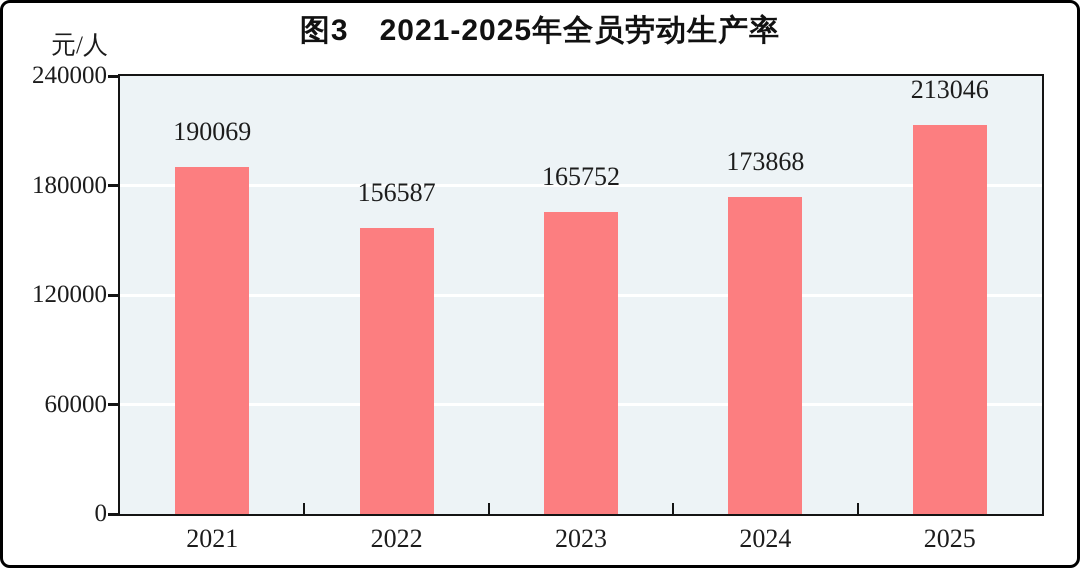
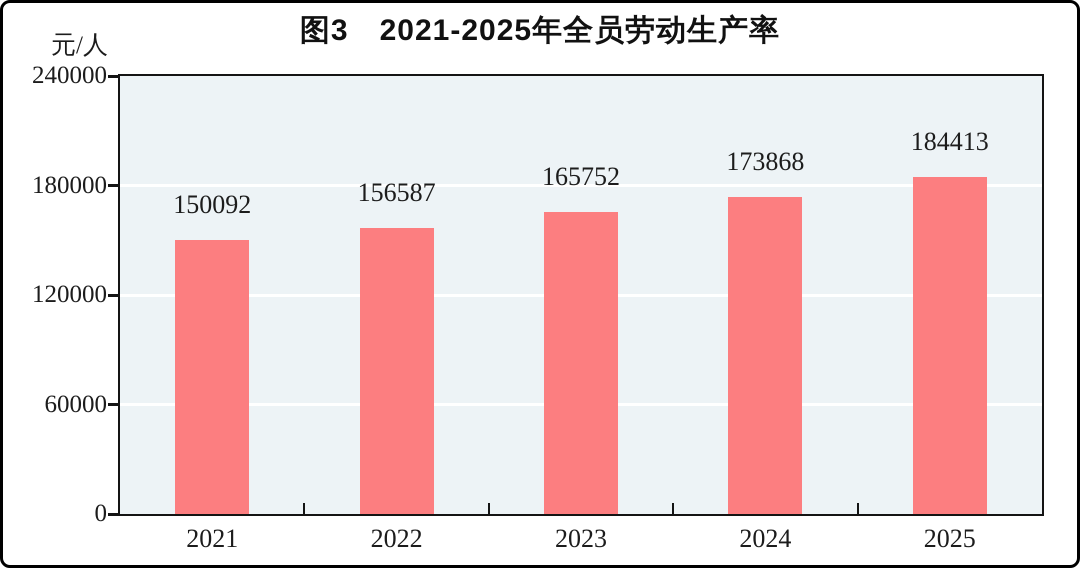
2021: 190069 -> 150092
2025: 213046 -> 184413
